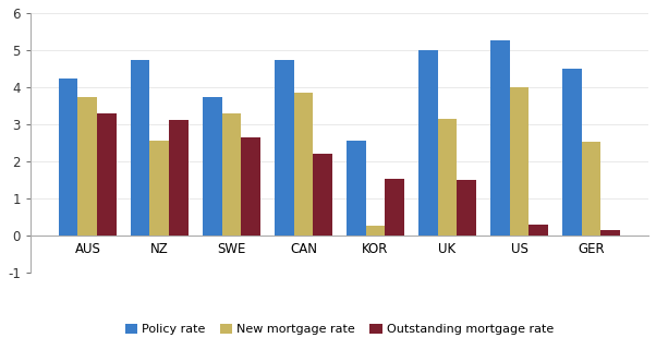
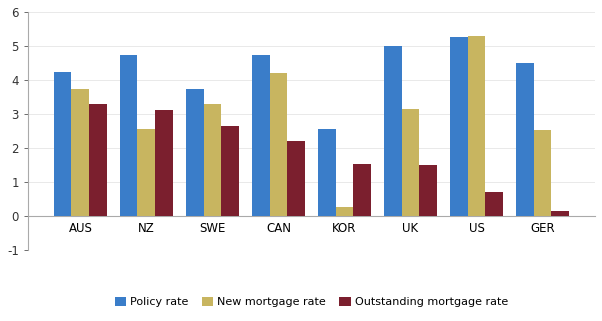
New mortgage rate/CAN: 3.85 -> 4.20
New mortgage rate/US: 4.00 -> 5.30
Outstanding mortgage rate/US: 0.30 -> 0.70
